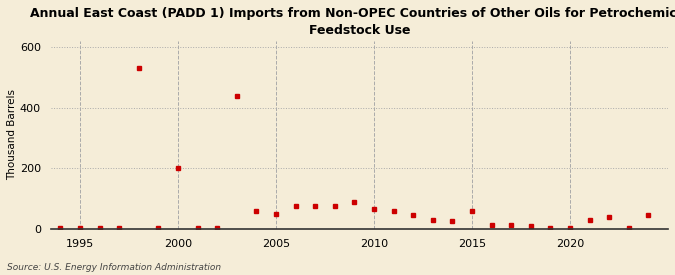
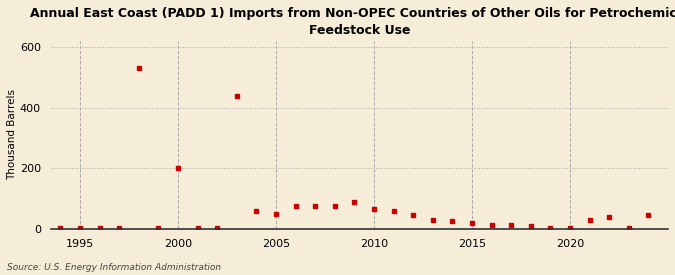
2015: 60 -> 20
